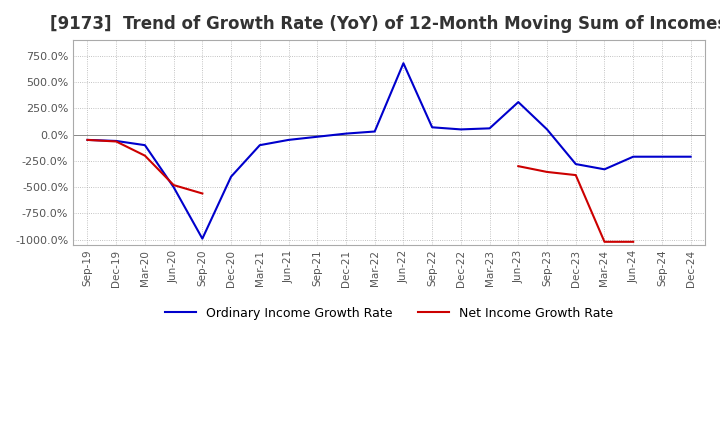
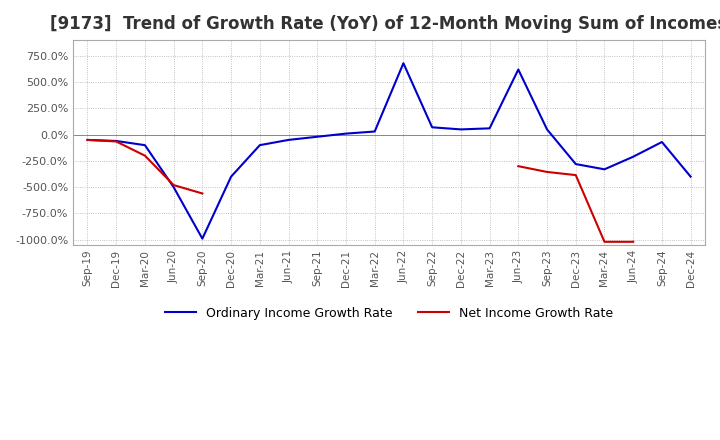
Ordinary Income Growth Rate/Jun-23: 310% -> 620%
Ordinary Income Growth Rate/Sep-24: -210% -> -70%
Ordinary Income Growth Rate/Dec-24: -210% -> -400%
